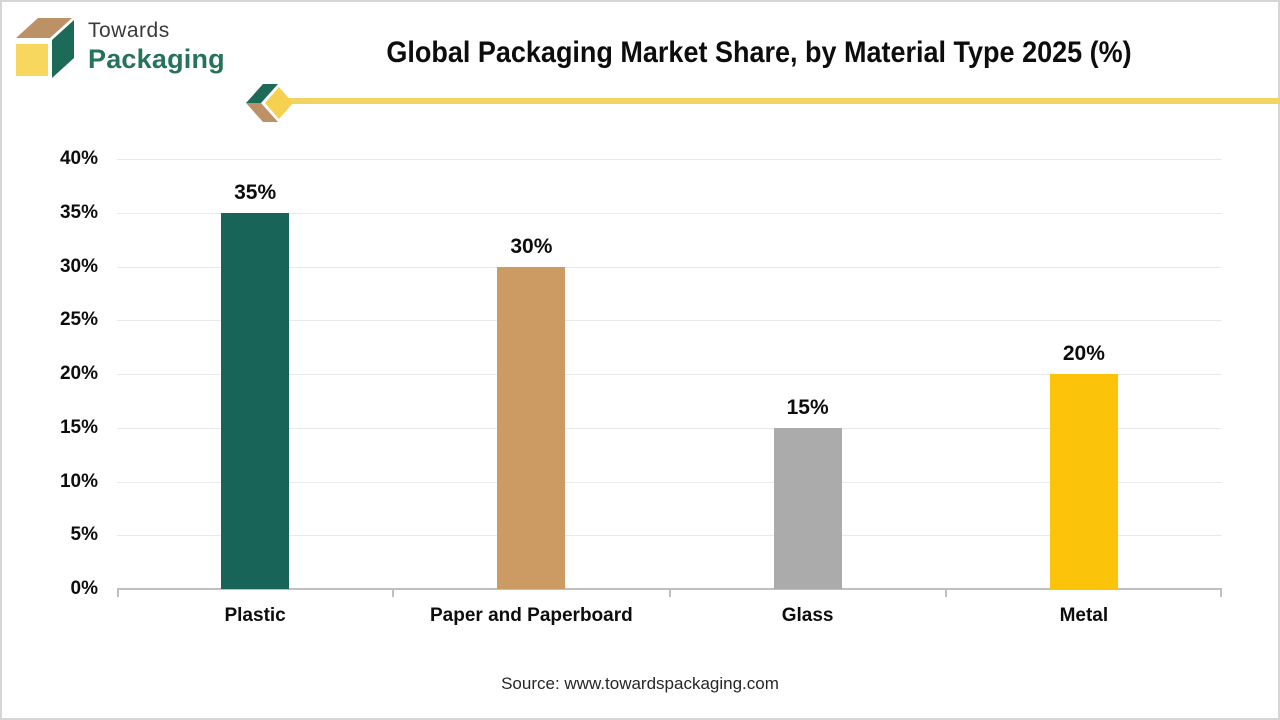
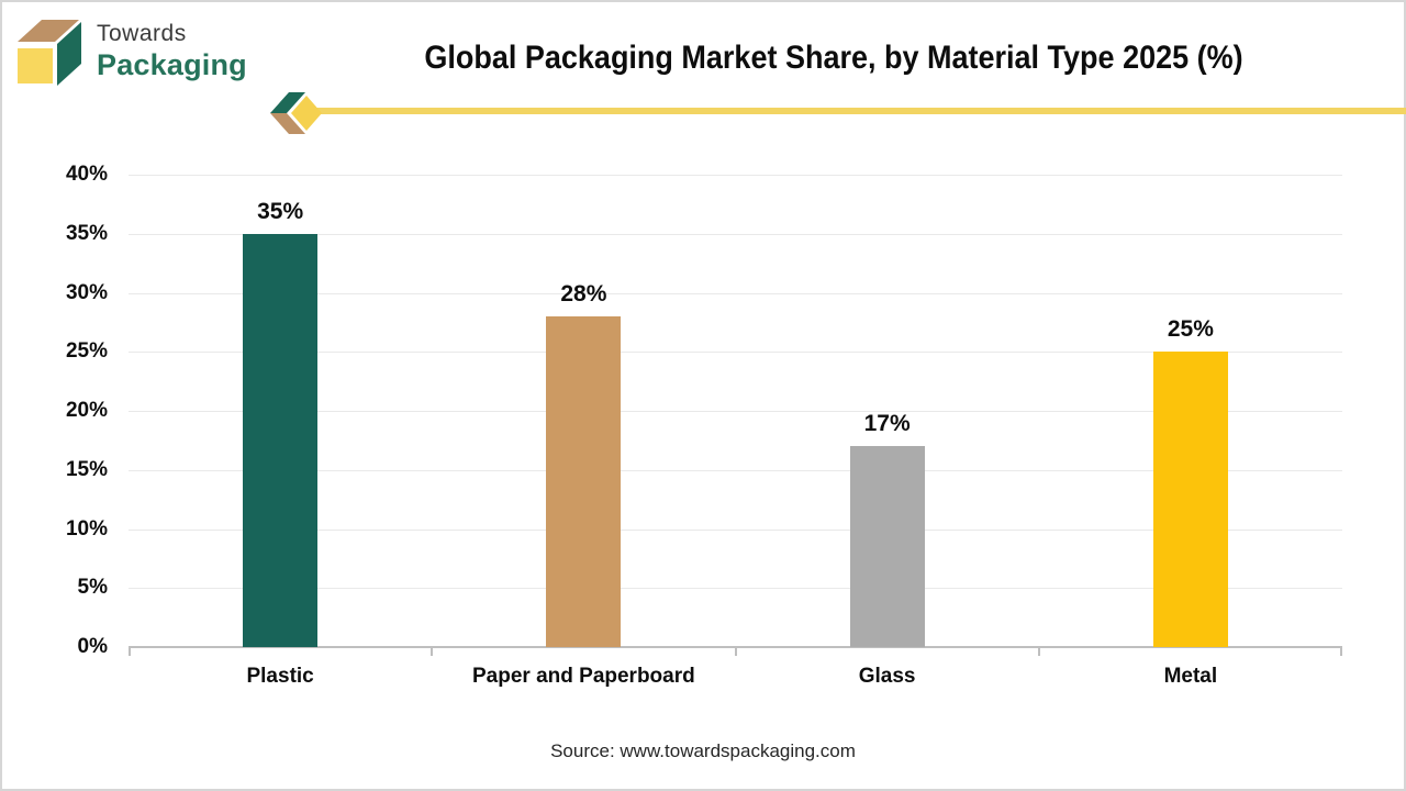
Paper and Paperboard: 30% -> 28%
Glass: 15% -> 17%
Metal: 20% -> 25%
